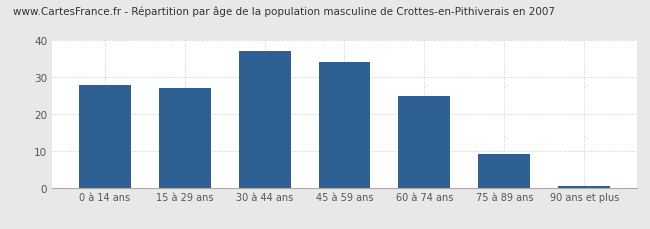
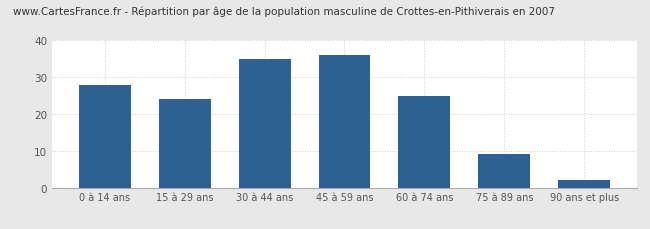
15 à 29 ans: 27.0 -> 24.0
30 à 44 ans: 37.0 -> 35.0
45 à 59 ans: 34.0 -> 36.0
90 ans et plus: 0.5 -> 2.0
